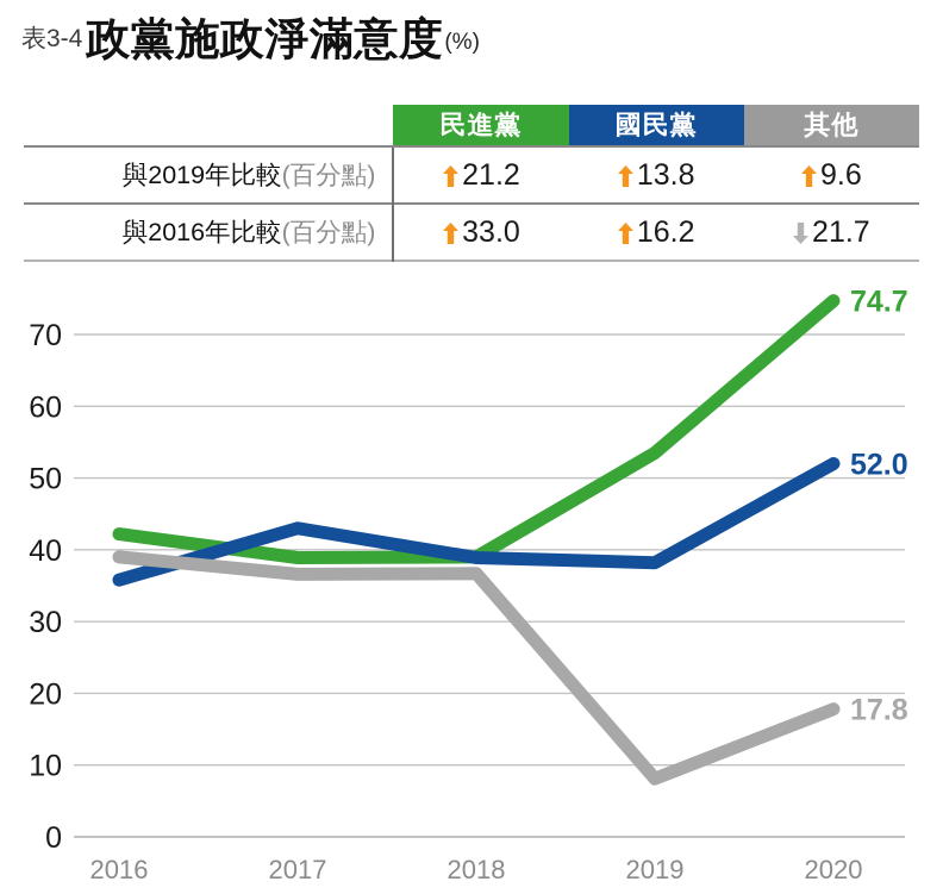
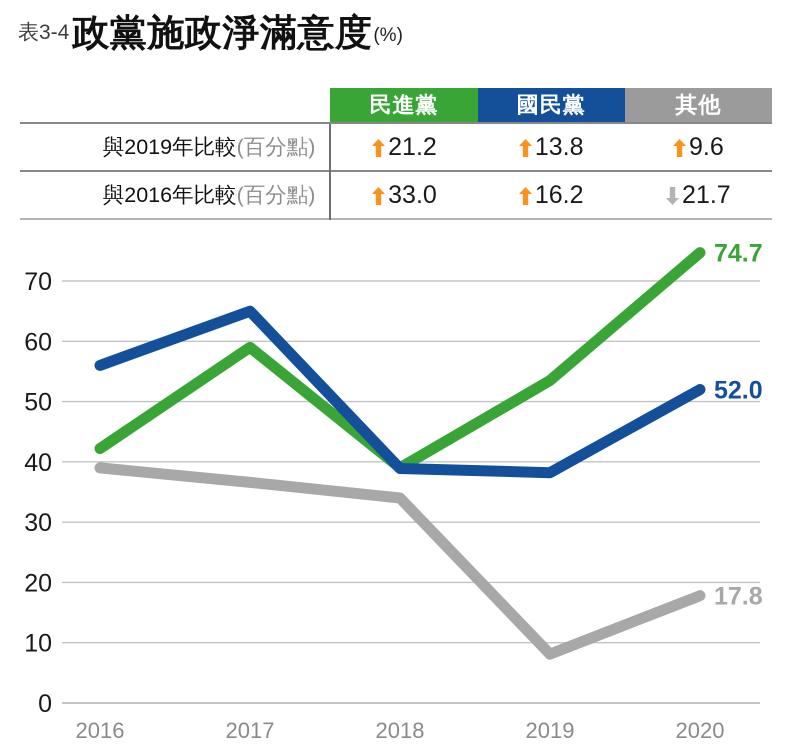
國民黨/2016: 36 -> 56
民進黨/2017: 39 -> 59
國民黨/2017: 43 -> 65
其他/2018: 37 -> 34
